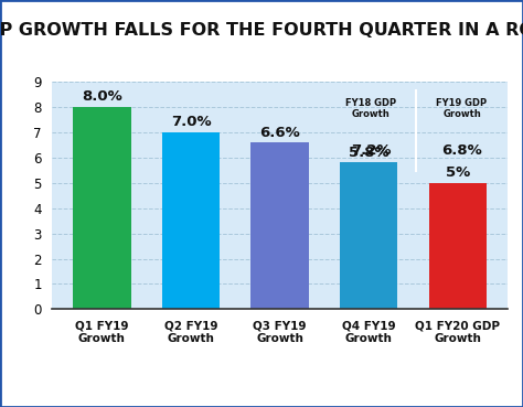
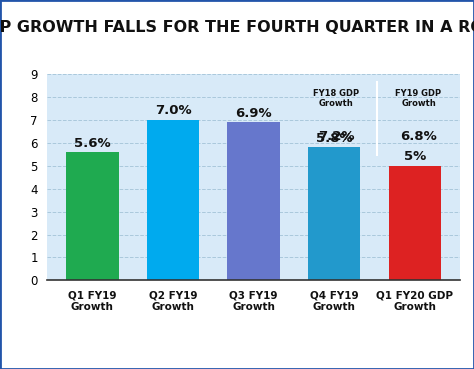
Q1 FY19 Growth: 8.0% -> 5.6%
Q3 FY19 Growth: 6.6% -> 6.9%
